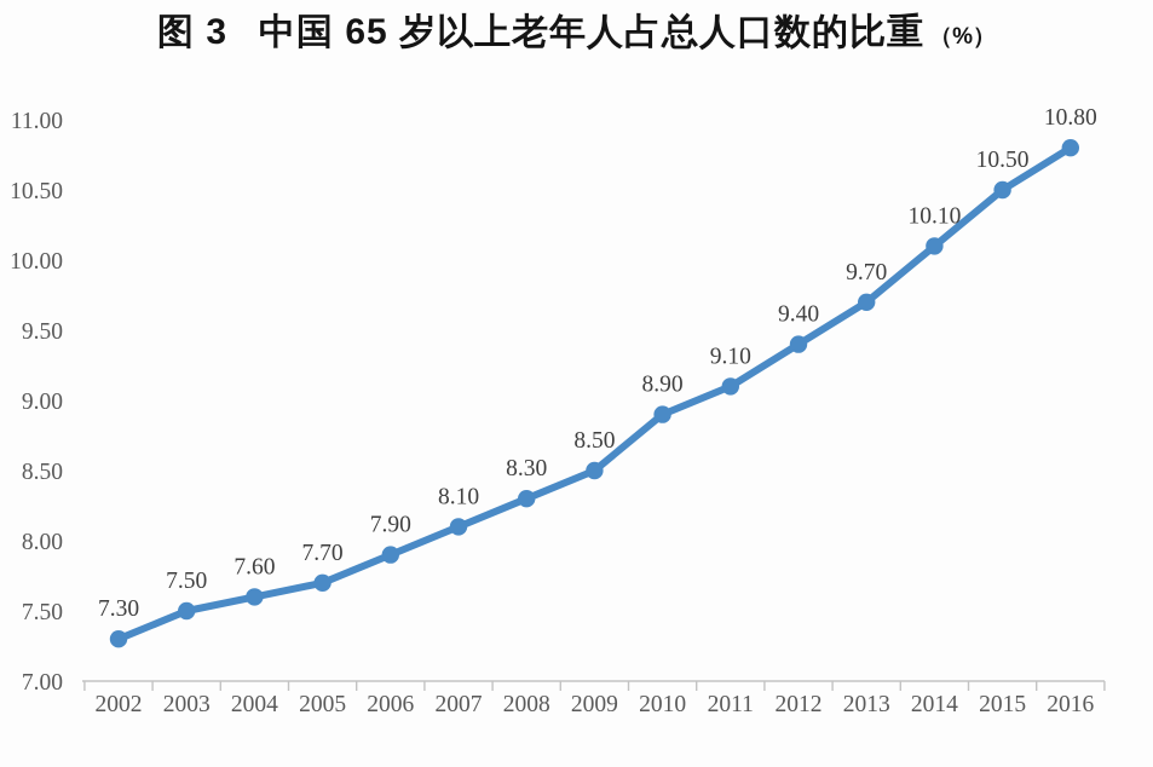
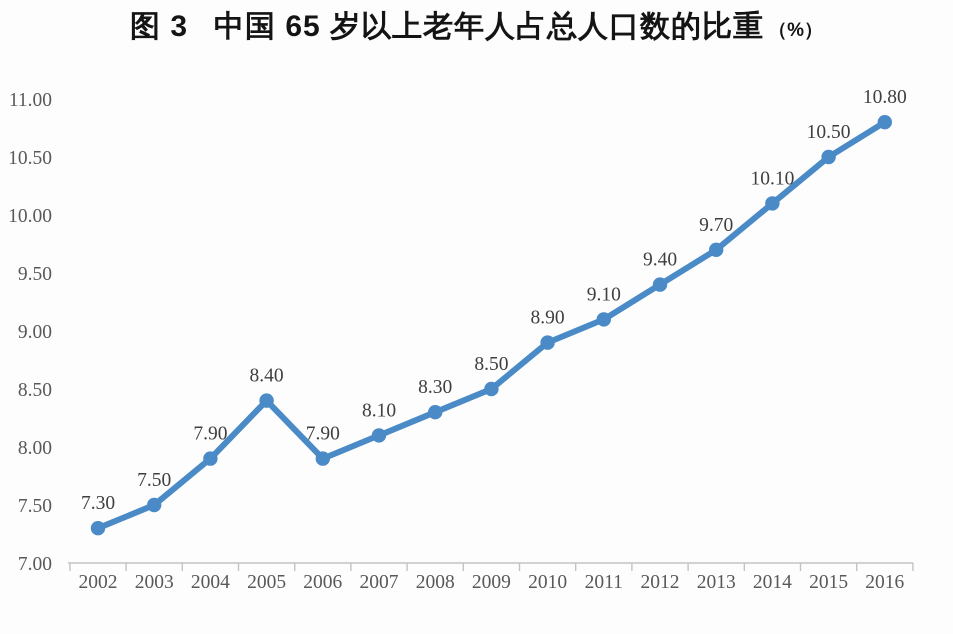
2004: 7.60 -> 7.90
2005: 7.70 -> 8.40
